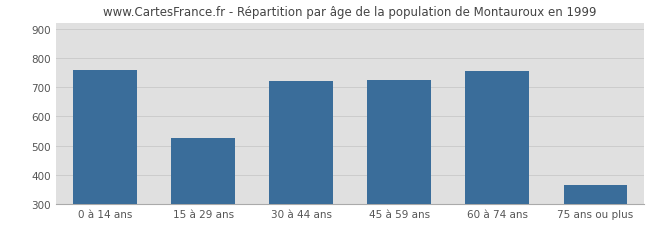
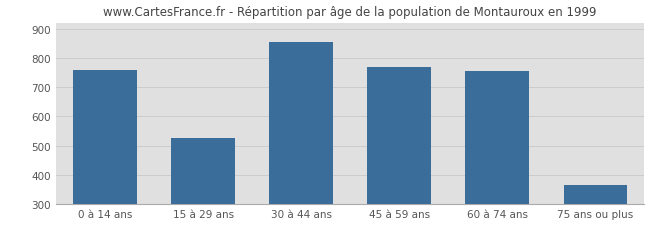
30 à 44 ans: 720 -> 855
45 à 59 ans: 725 -> 770
